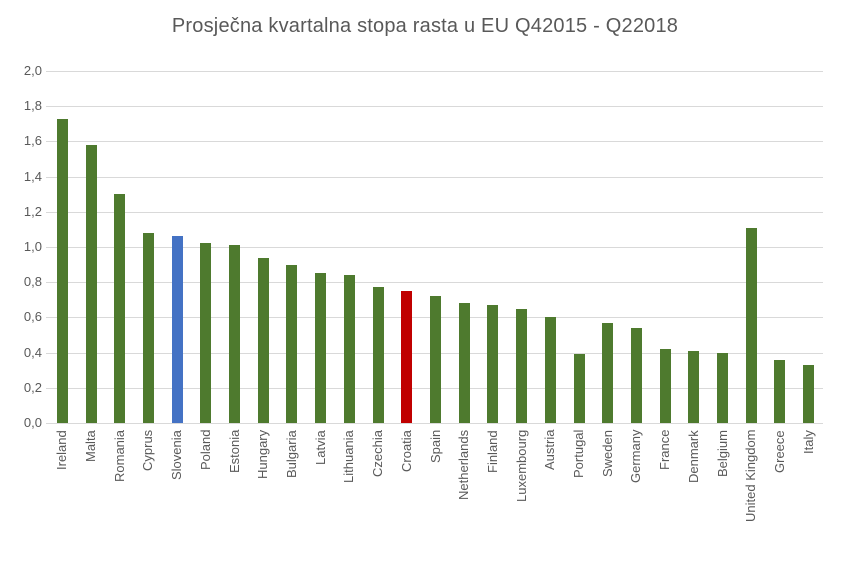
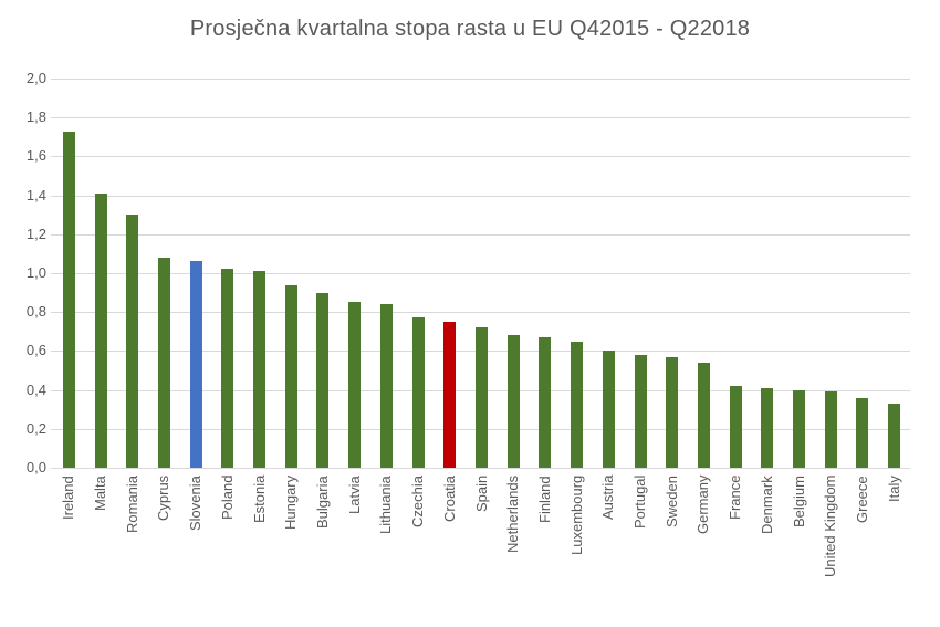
Malta: 1,58 -> 1,41
Portugal: 0,39 -> 0,58
United Kingdom: 1,11 -> 0,39
